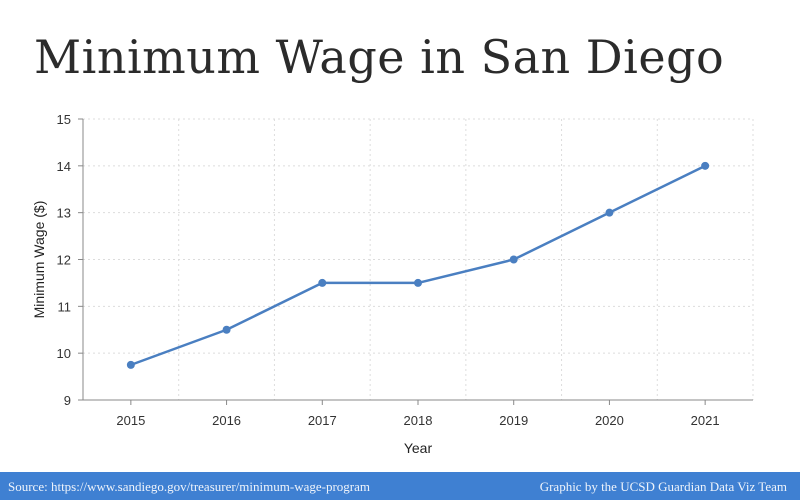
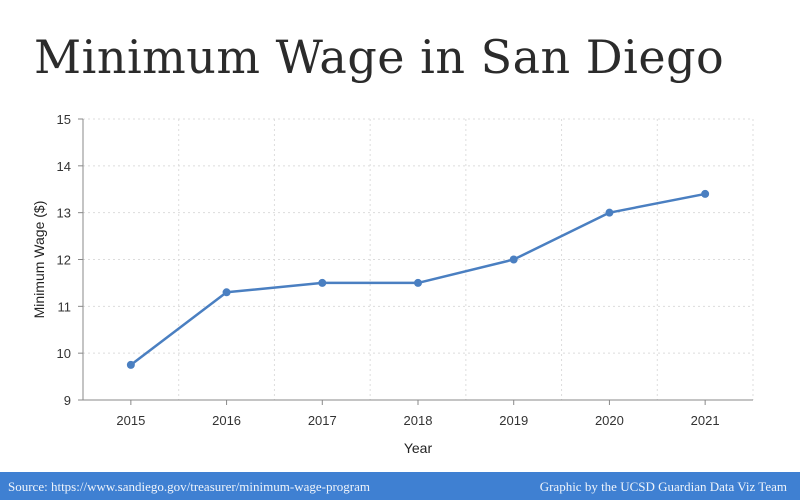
2016: 10.5 -> 11.3
2021: 14.0 -> 13.4
